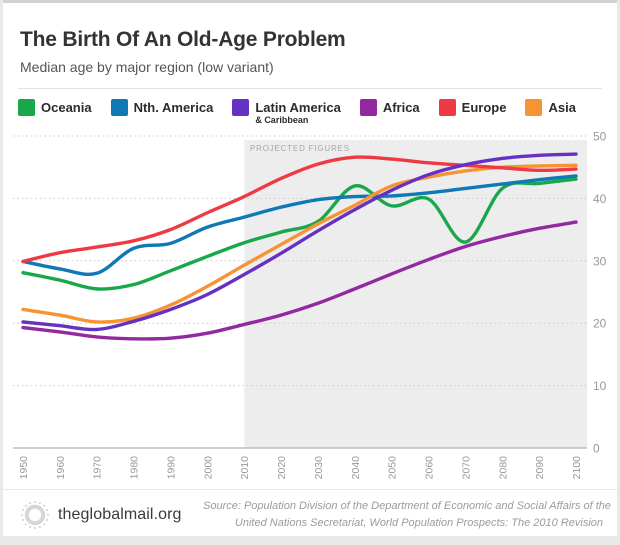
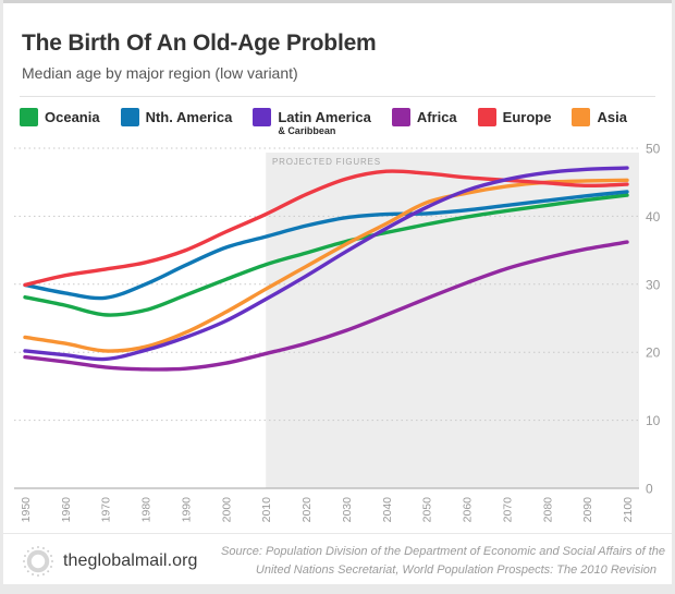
Nth. America/1980: 32 -> 30
Oceania/2040: 42 -> 38
Oceania/2070: 33 -> 41
